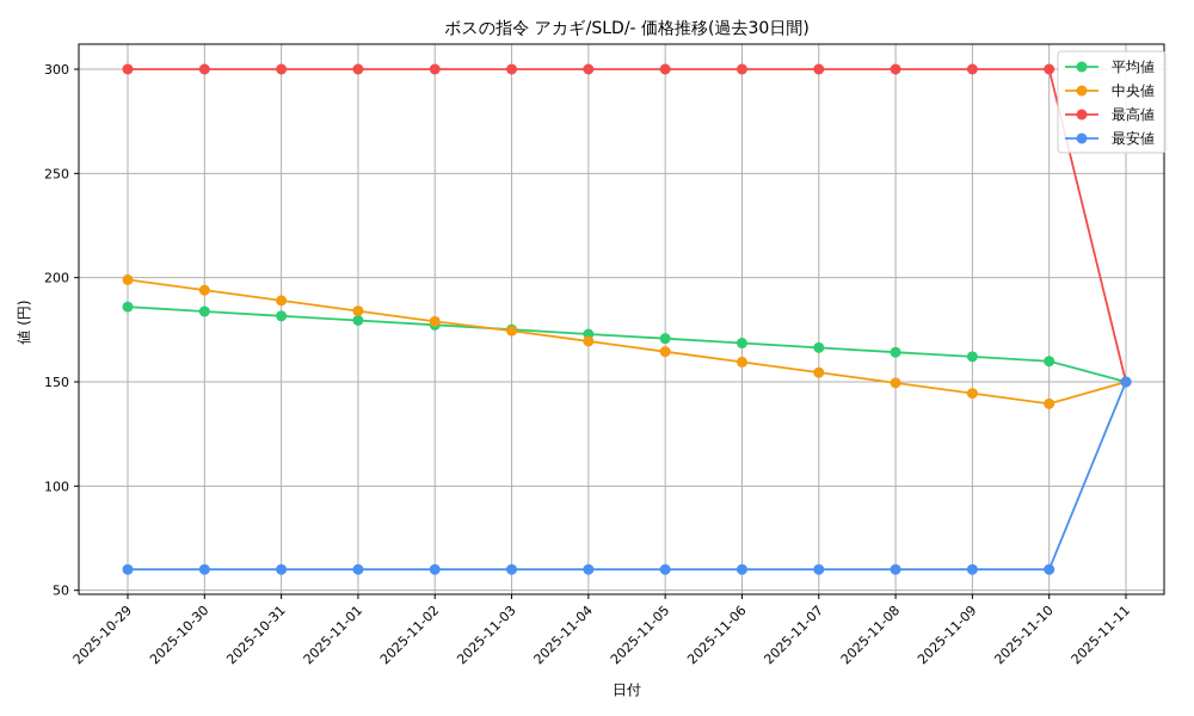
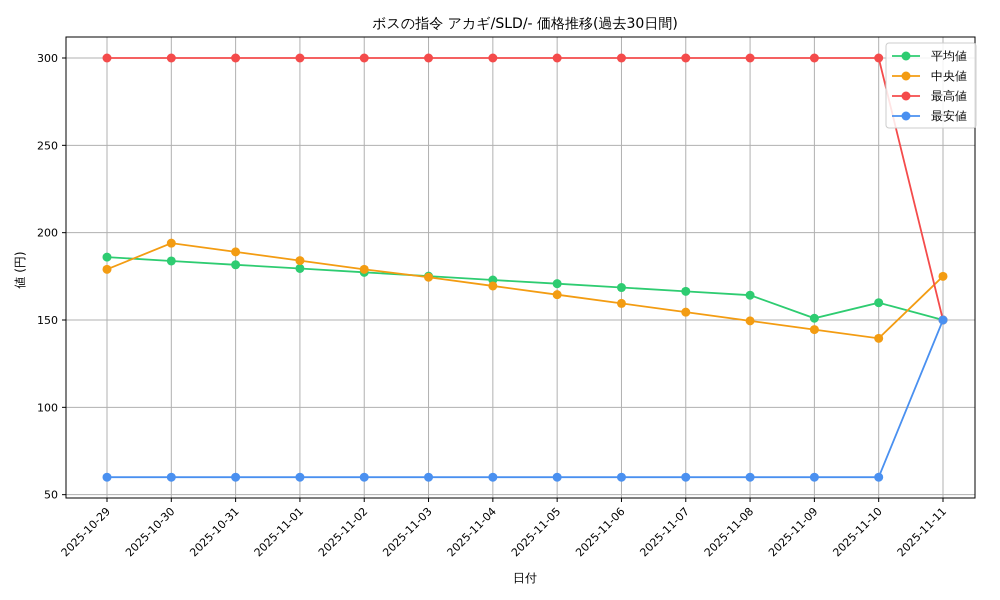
中央値/2025-10-29: 199 -> 179
平均値/2025-11-09: 162 -> 151
中央値/2025-11-11: 150 -> 175
